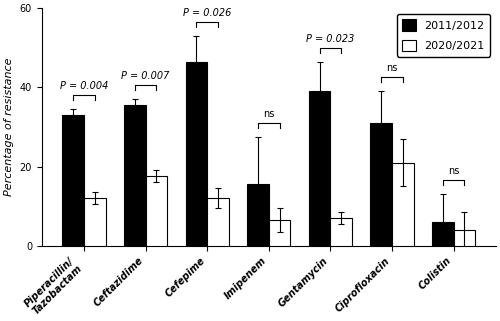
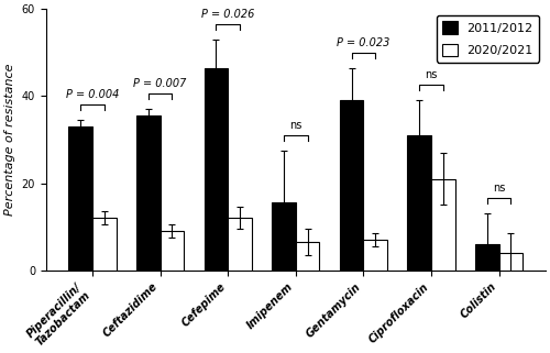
2020/2021/Ceftazidime: 17.5 -> 9.0
